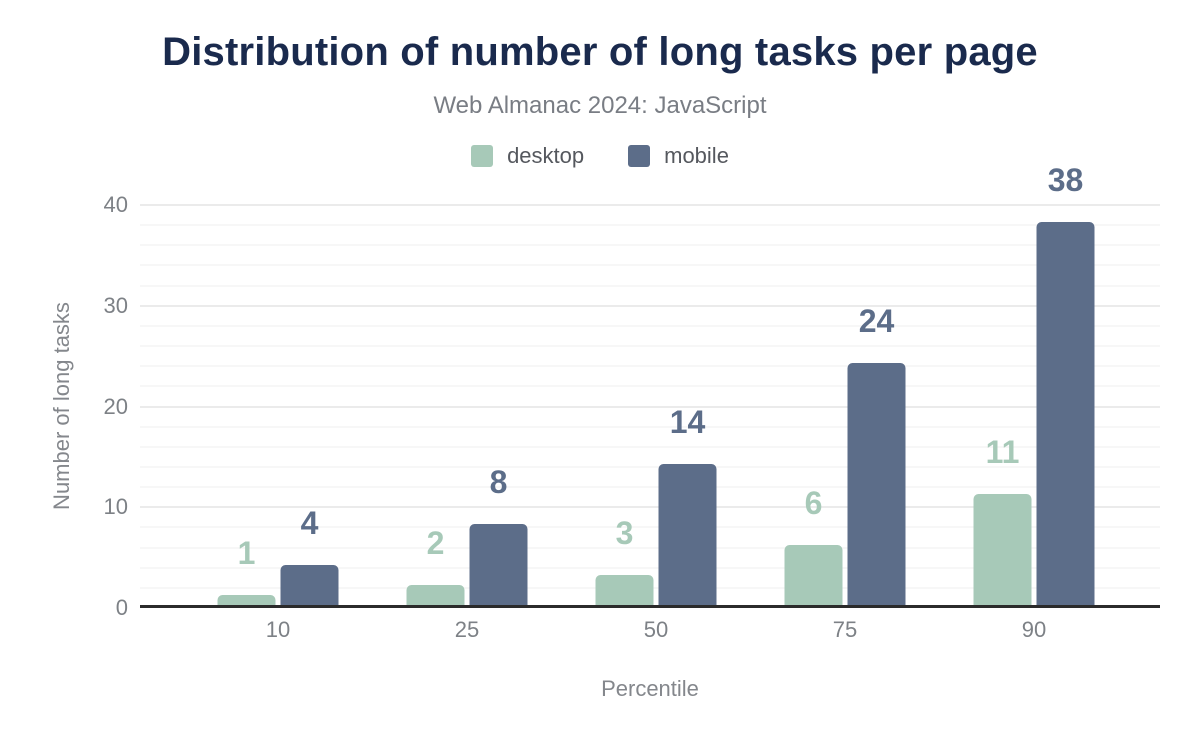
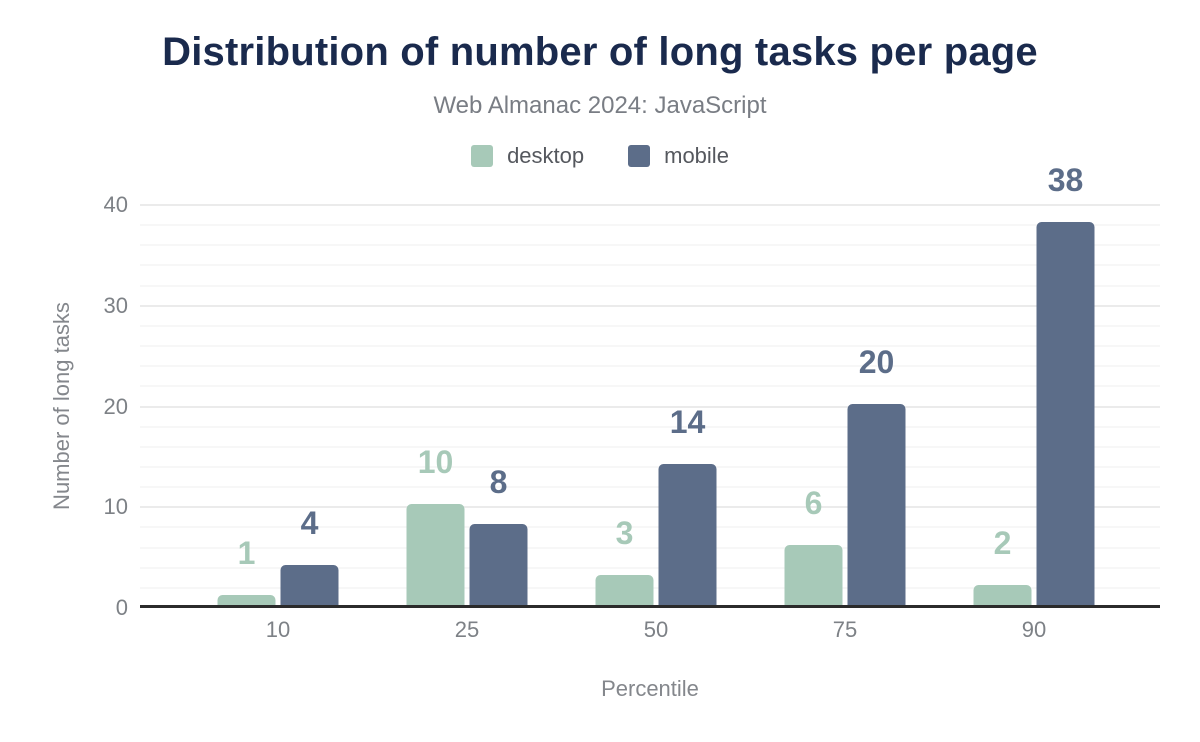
desktop/25: 2 -> 10
mobile/75: 24 -> 20
desktop/90: 11 -> 2
